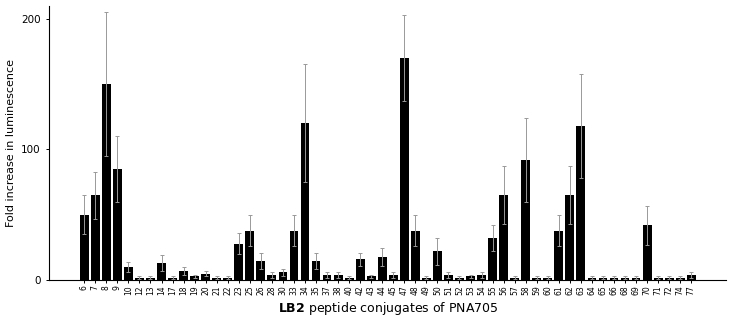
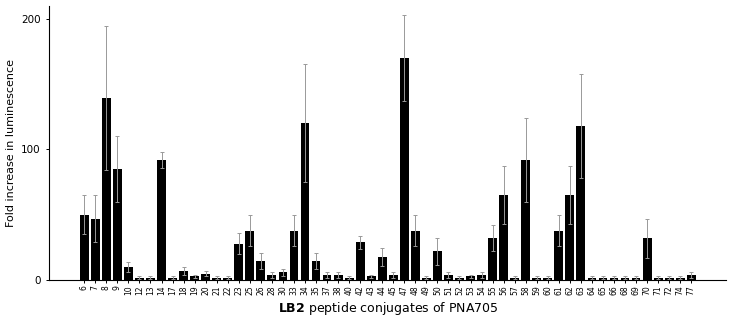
7: 65 -> 47
8: 150 -> 139
14: 13 -> 92
42: 16 -> 29
70: 42 -> 32
